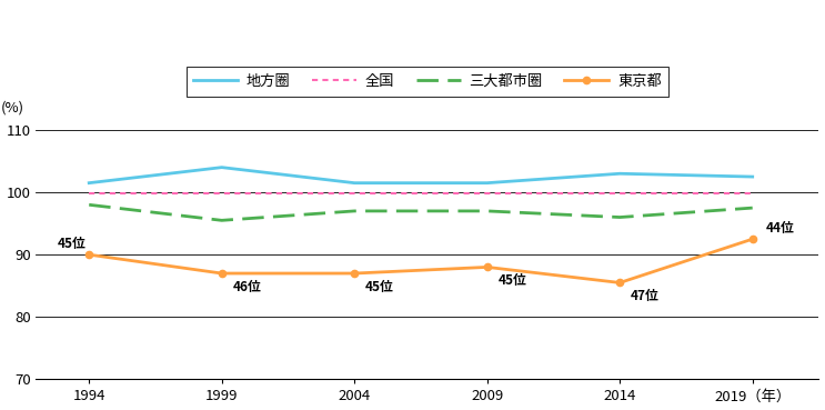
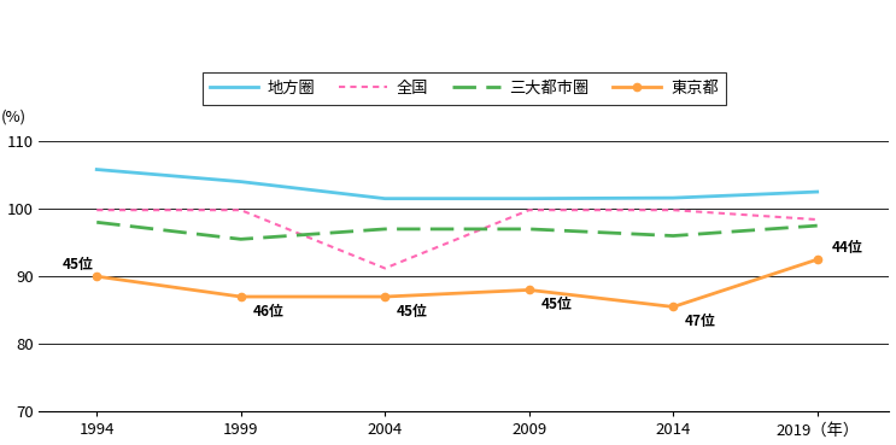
地方圈/1994: 101.5 -> 105.8
全国/2004: 99.8 -> 91.2
地方圈/2014: 103.0 -> 101.6
全国/2019（年）: 99.8 -> 98.4
